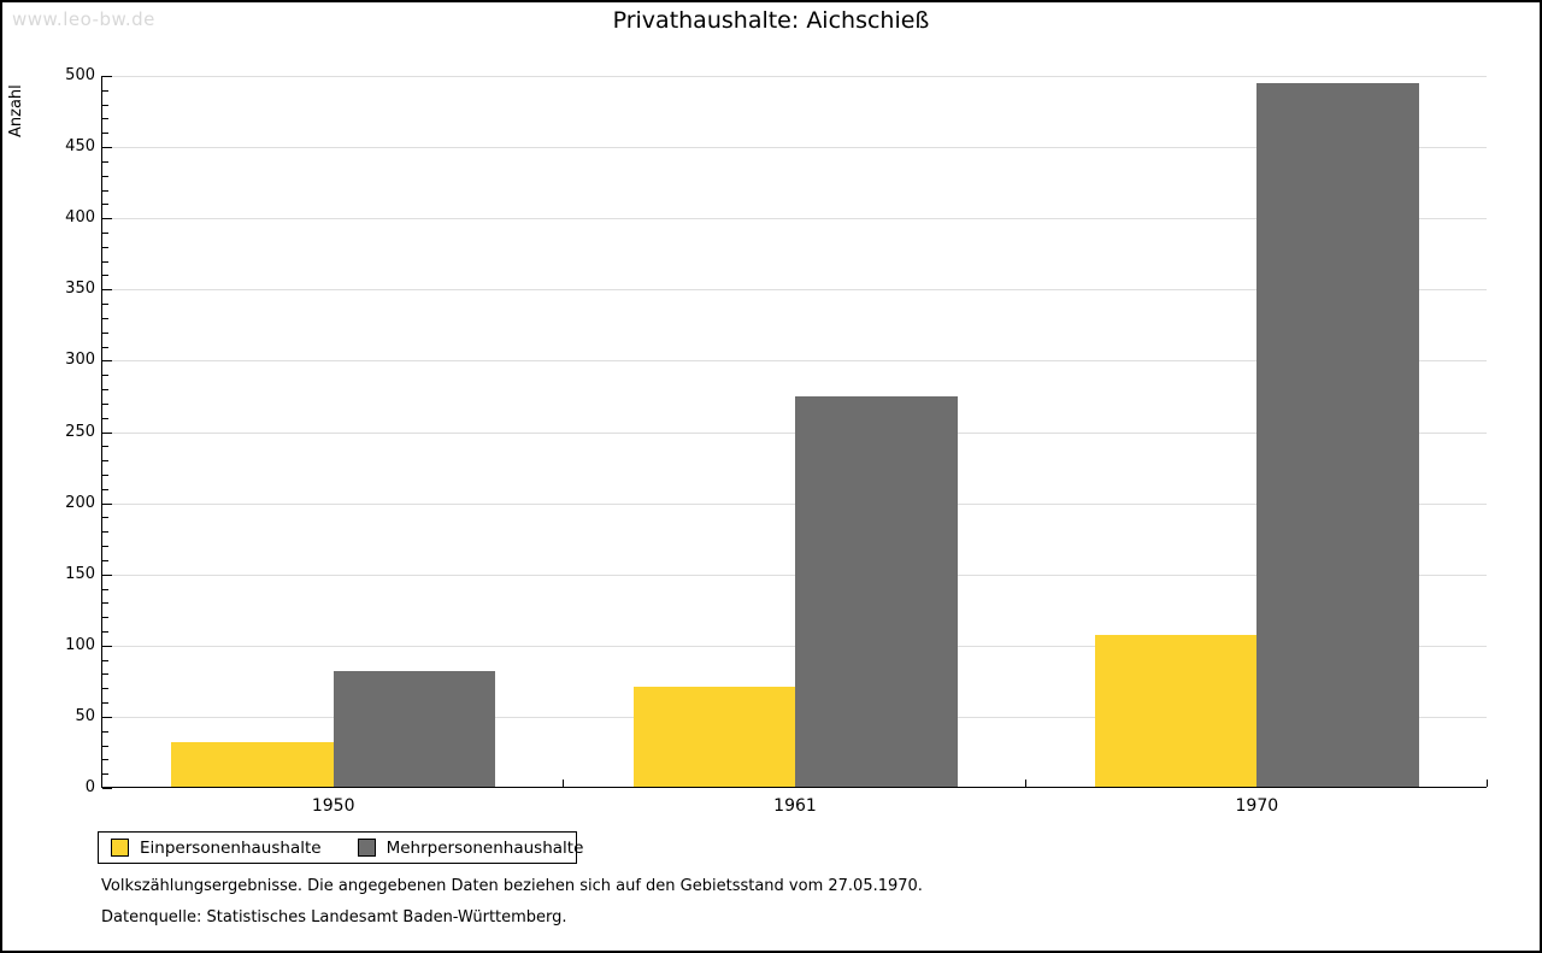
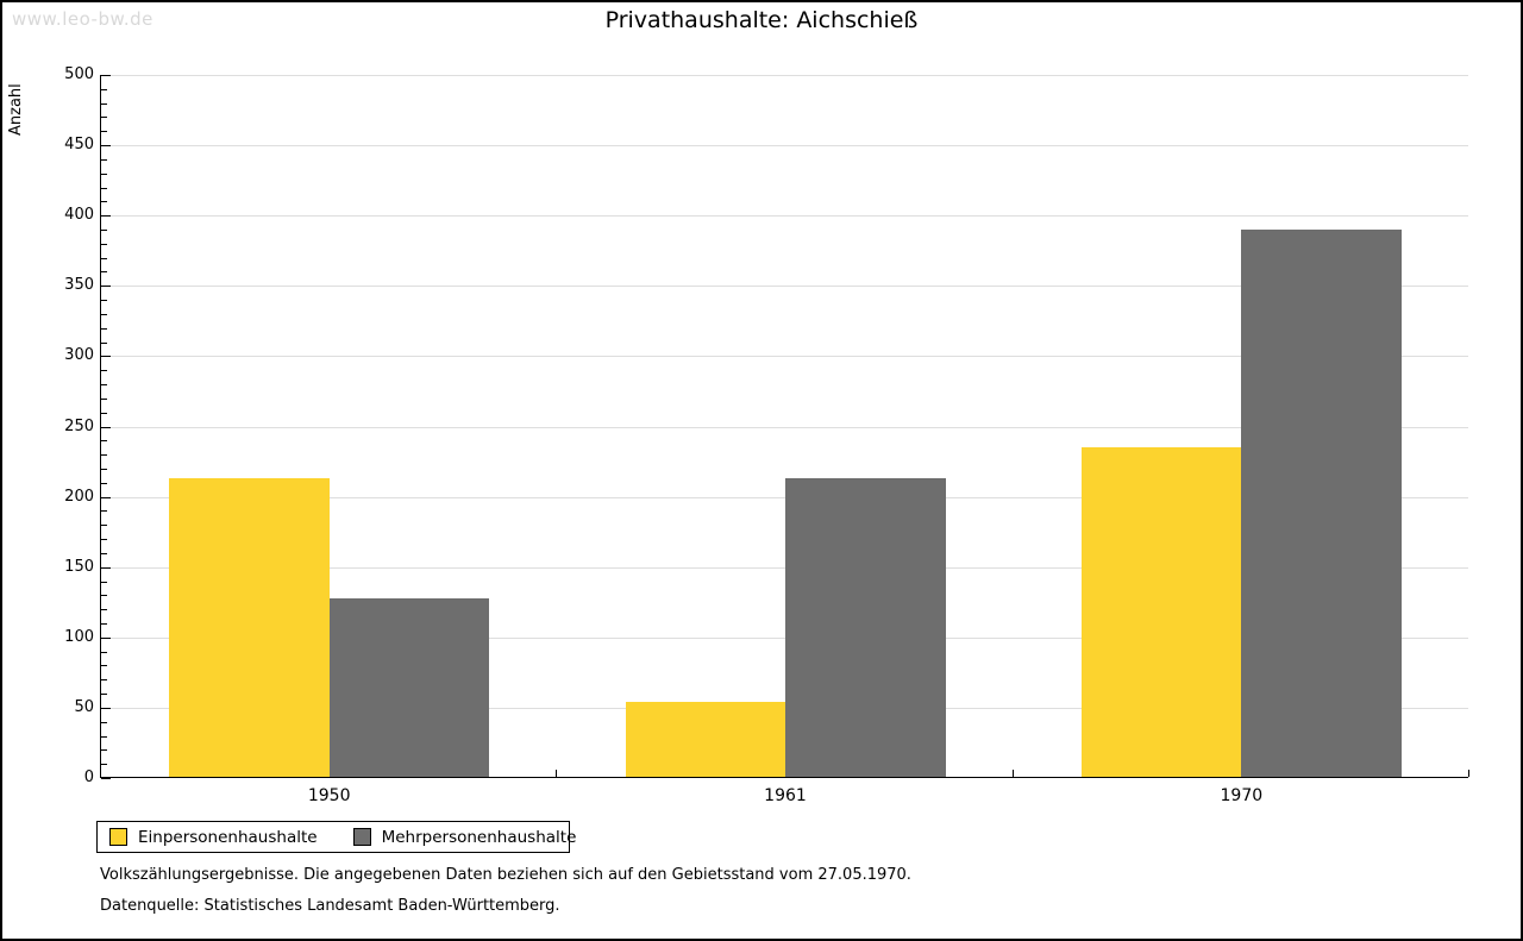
Einpersonenhaushalte/1950: 31 -> 212
Mehrpersonenhaushalte/1950: 81 -> 127
Einpersonenhaushalte/1961: 70 -> 53
Mehrpersonenhaushalte/1961: 274 -> 212
Einpersonenhaushalte/1970: 107 -> 234
Mehrpersonenhaushalte/1970: 494 -> 389
